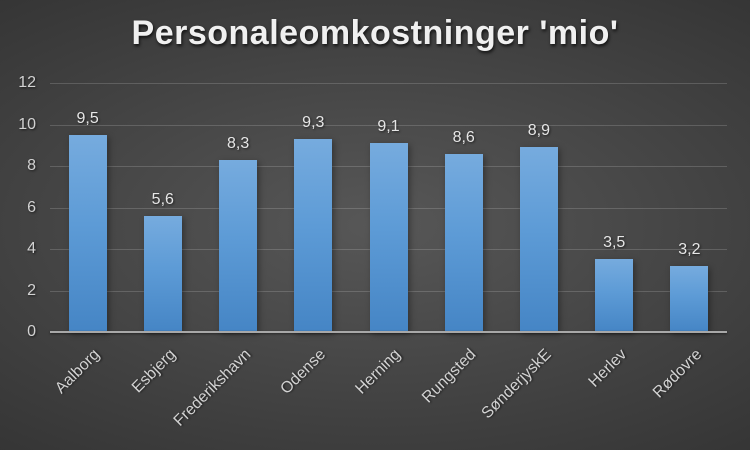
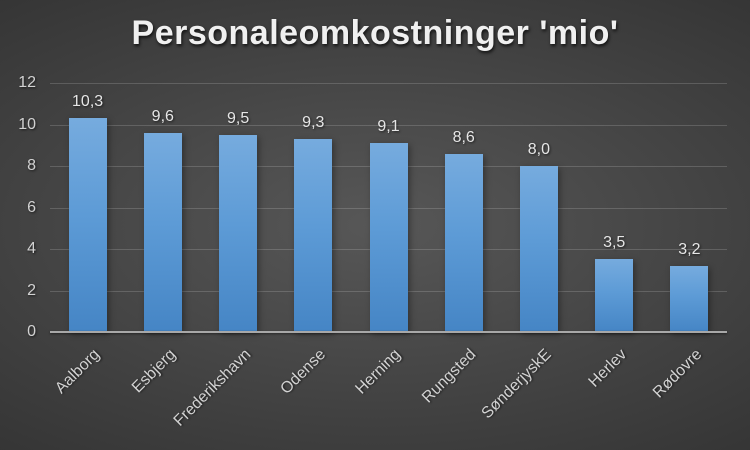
Aalborg: 9,5 -> 10,3
Esbjerg: 5,6 -> 9,6
Frederikshavn: 8,3 -> 9,5
SønderjyskE: 8,9 -> 8,0
